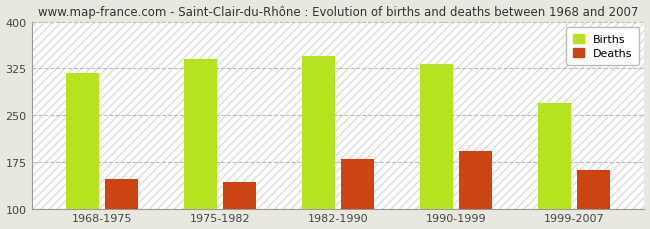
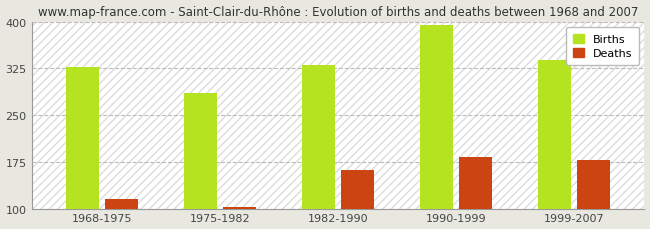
Births/1968-1975: 318 -> 327
Deaths/1968-1975: 148 -> 115
Births/1975-1982: 340 -> 285
Deaths/1975-1982: 142 -> 103
Births/1982-1990: 344 -> 330
Deaths/1982-1990: 180 -> 162
Births/1990-1999: 332 -> 395
Deaths/1990-1999: 192 -> 182
Births/1999-2007: 270 -> 338
Deaths/1999-2007: 162 -> 178
